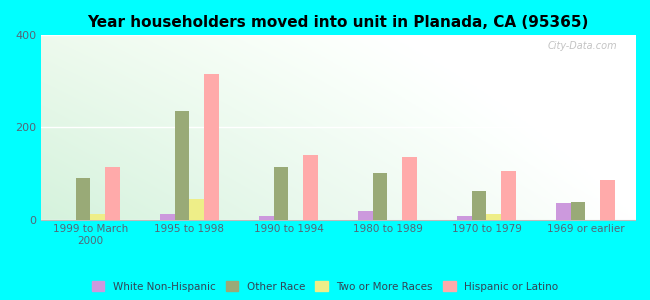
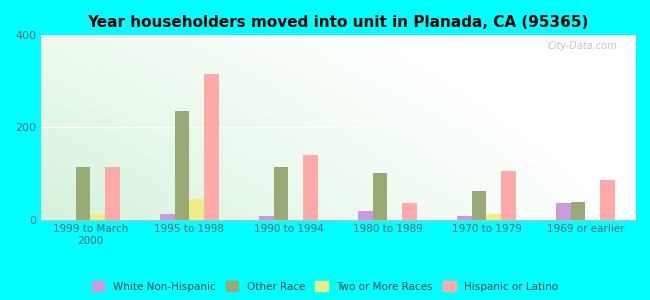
Other Race/1999 to March 2000: 90 -> 115
Hispanic or Latino/1980 to 1989: 135 -> 35
